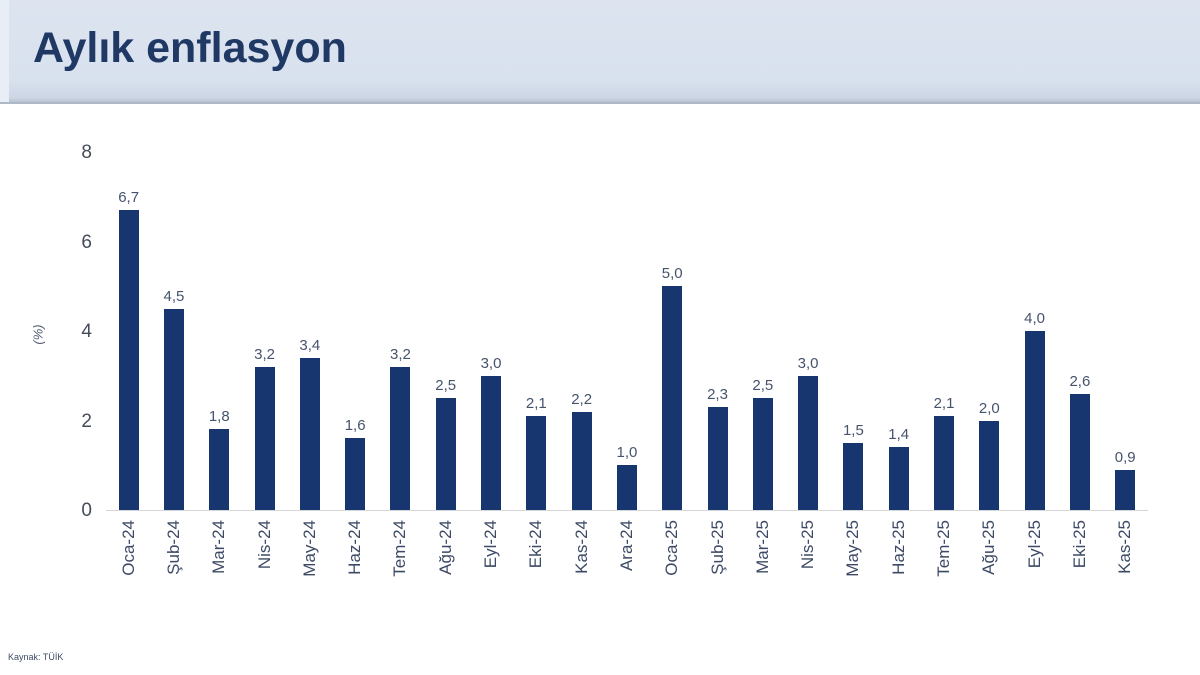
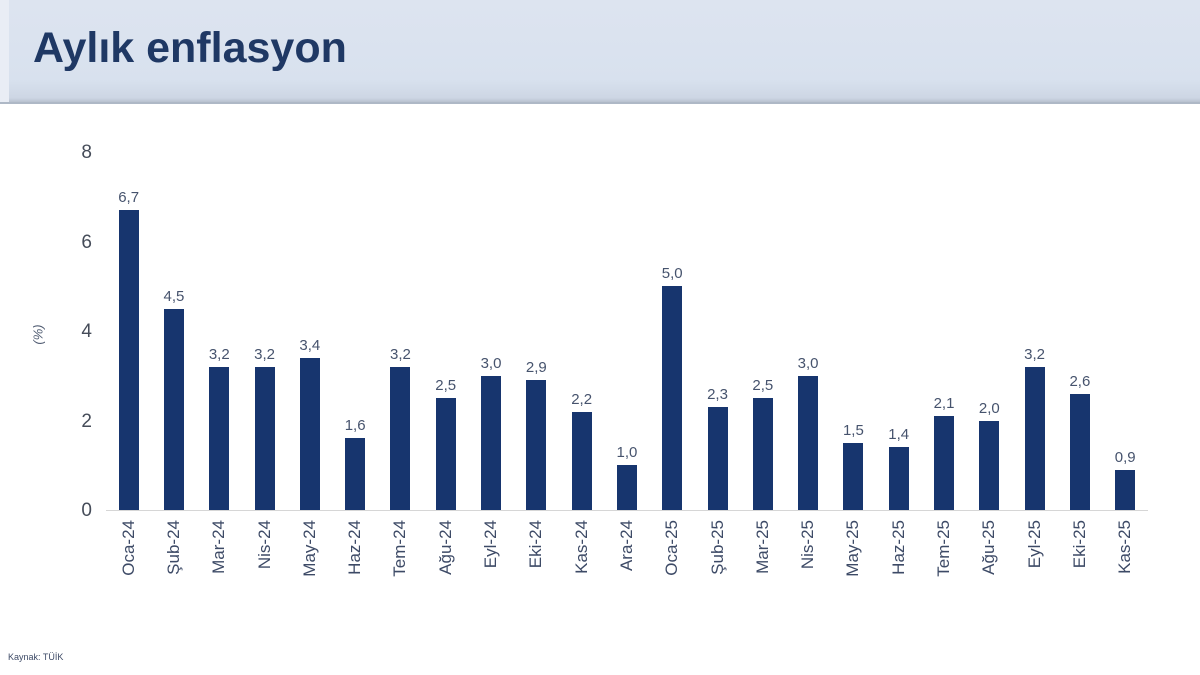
Mar-24: 1,8 -> 3,2
Eki-24: 2,1 -> 2,9
Eyl-25: 4,0 -> 3,2
